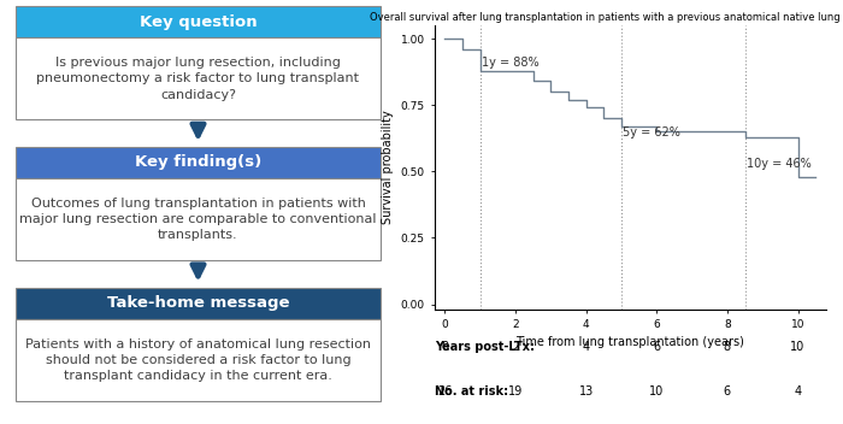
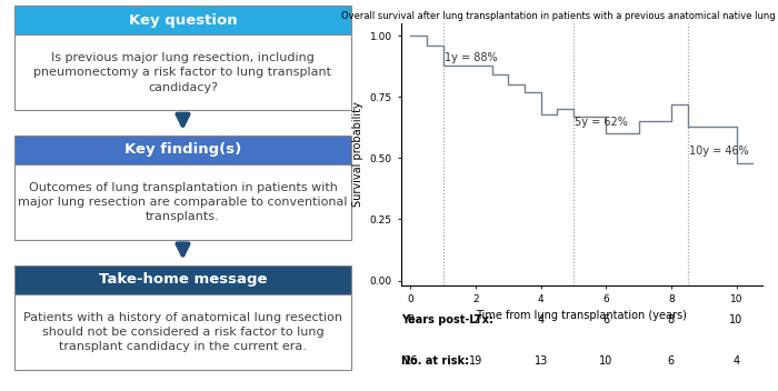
4: 0.74 -> 0.68
6: 0.65 -> 0.60
8: 0.65 -> 0.72
